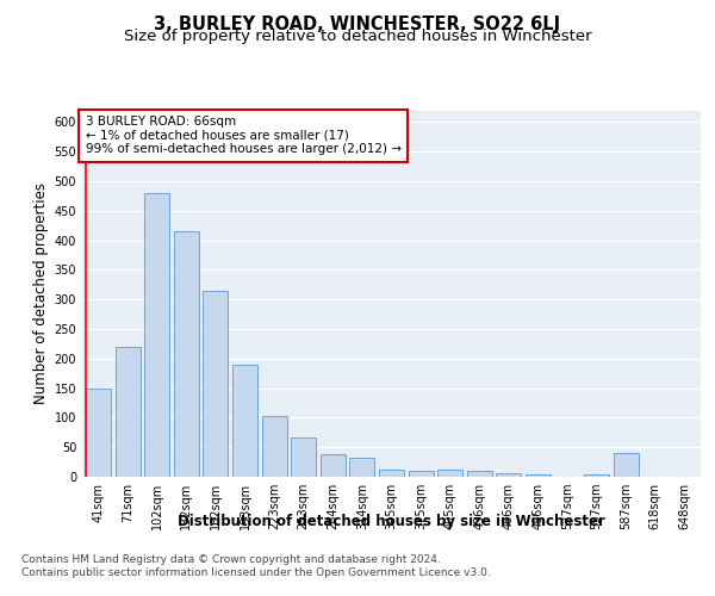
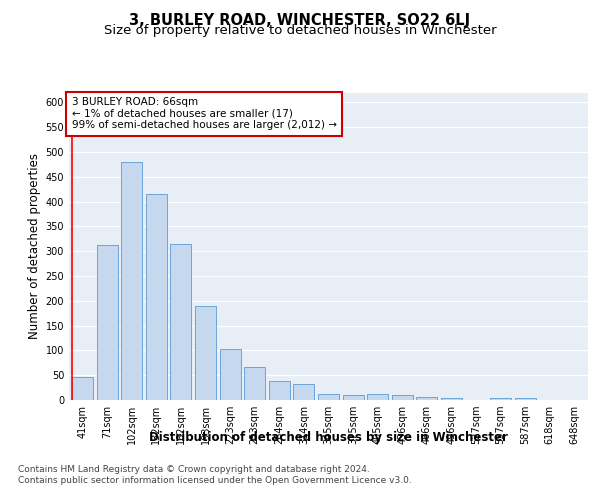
41sqm: 150 -> 47
71sqm: 220 -> 312
587sqm: 40 -> 4
